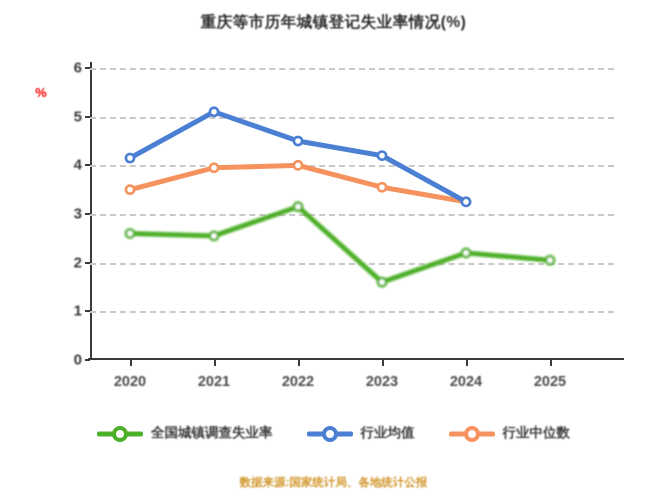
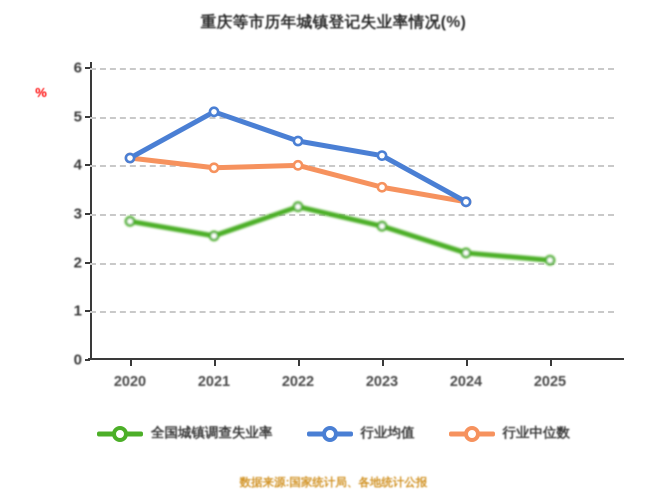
全国城镇调查失业率/2020: 2.6 -> 2.9
行业中位数/2020: 3.5 -> 4.2
全国城镇调查失业率/2023: 1.6 -> 2.8
